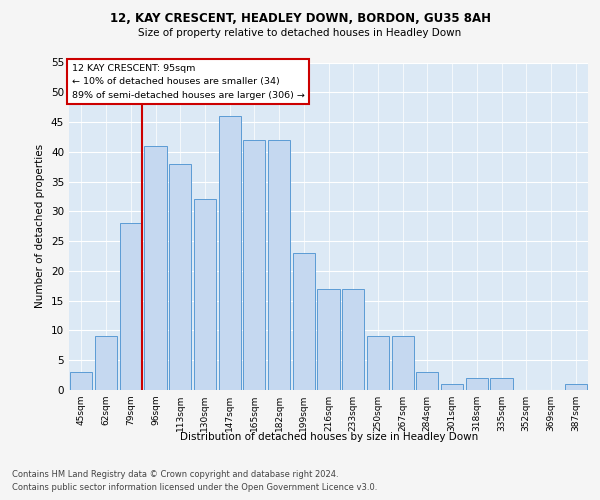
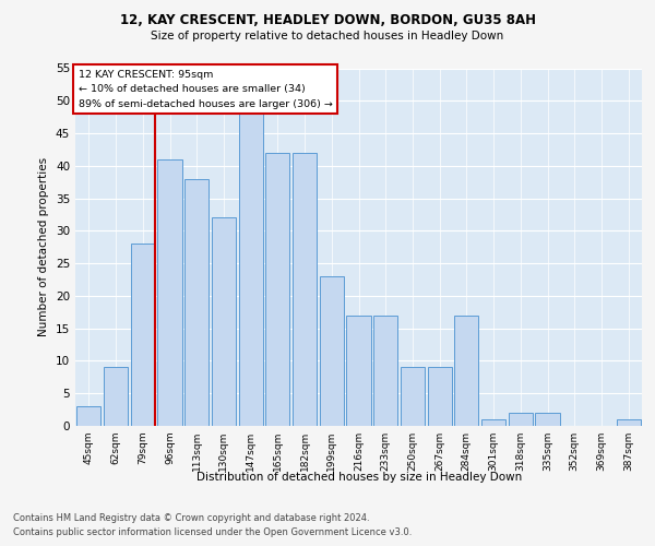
147sqm: 46 -> 48
284sqm: 3 -> 17
